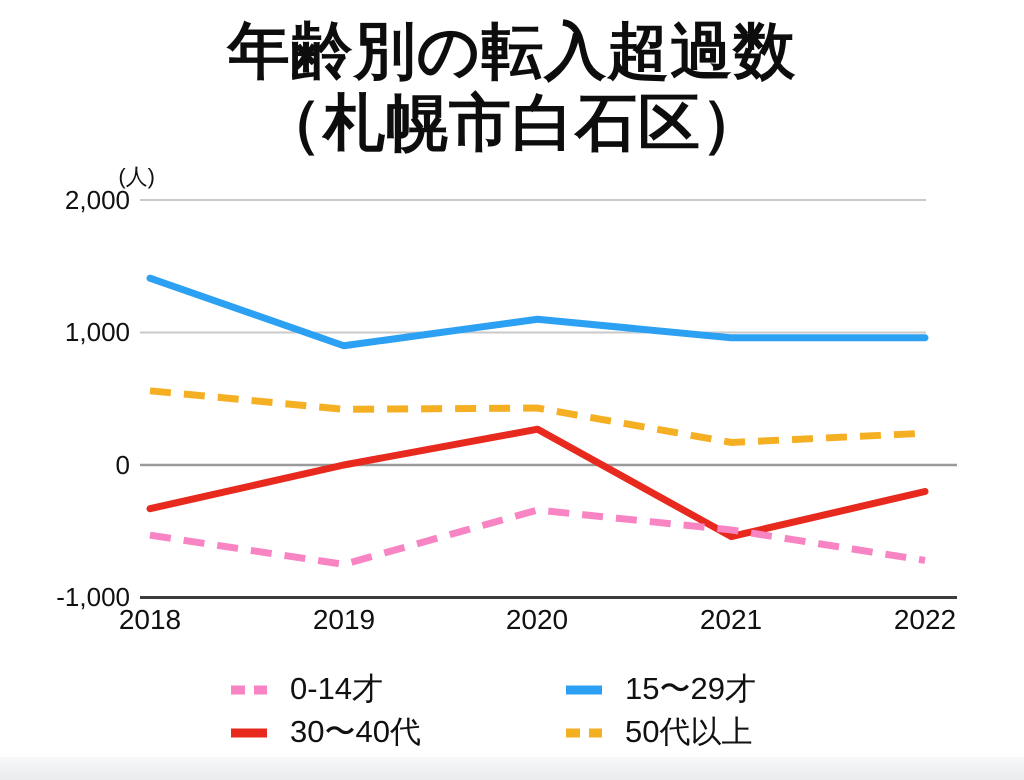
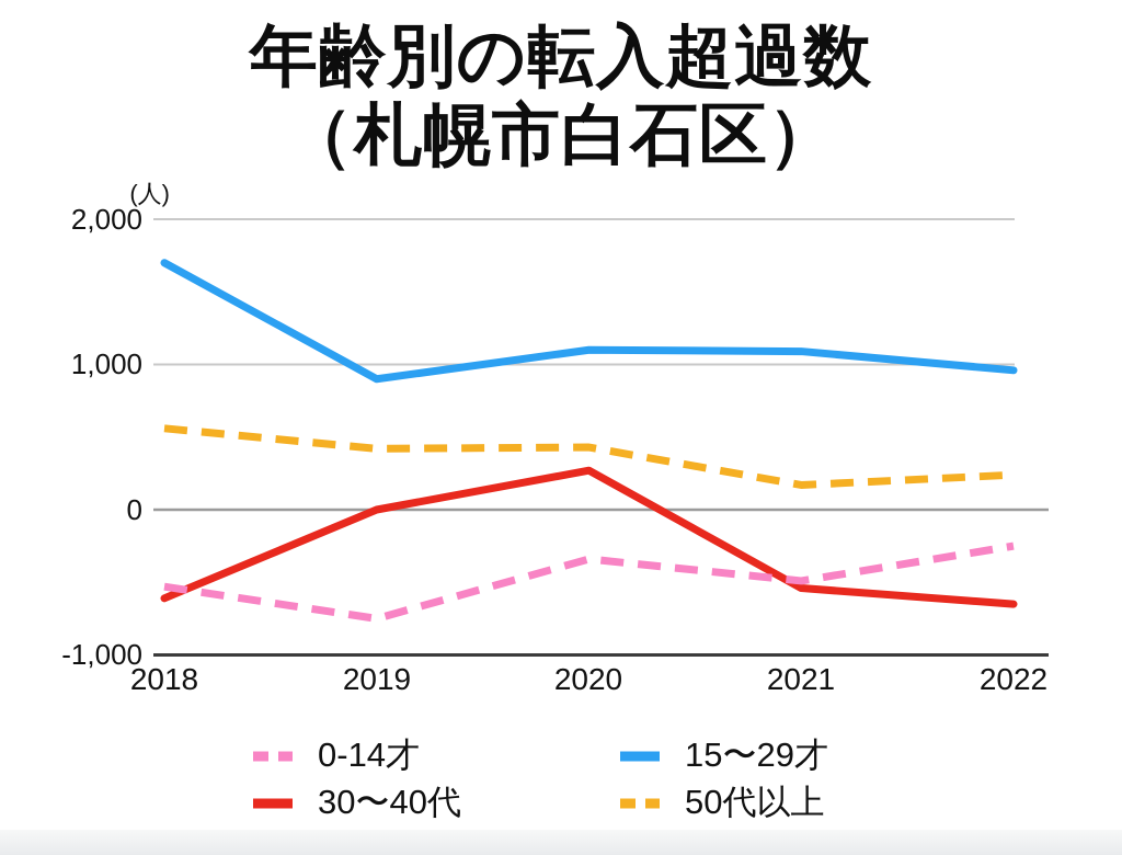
15〜29才/2018: 1410 -> 1700
30〜40代/2018: -330 -> -610
15〜29才/2021: 960 -> 1090
0-14才/2022: -720 -> -250
30〜40代/2022: -200 -> -650
